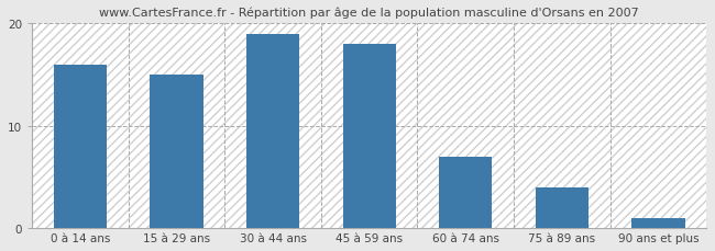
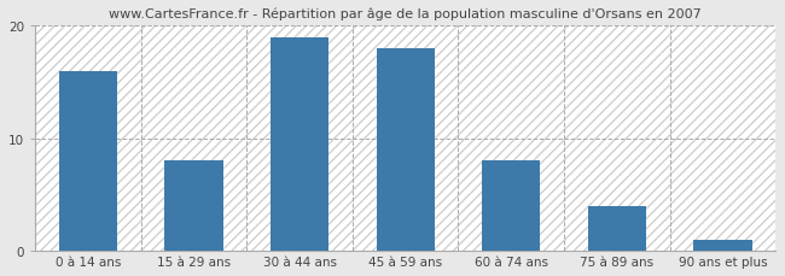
15 à 29 ans: 15 -> 8
60 à 74 ans: 7 -> 8
